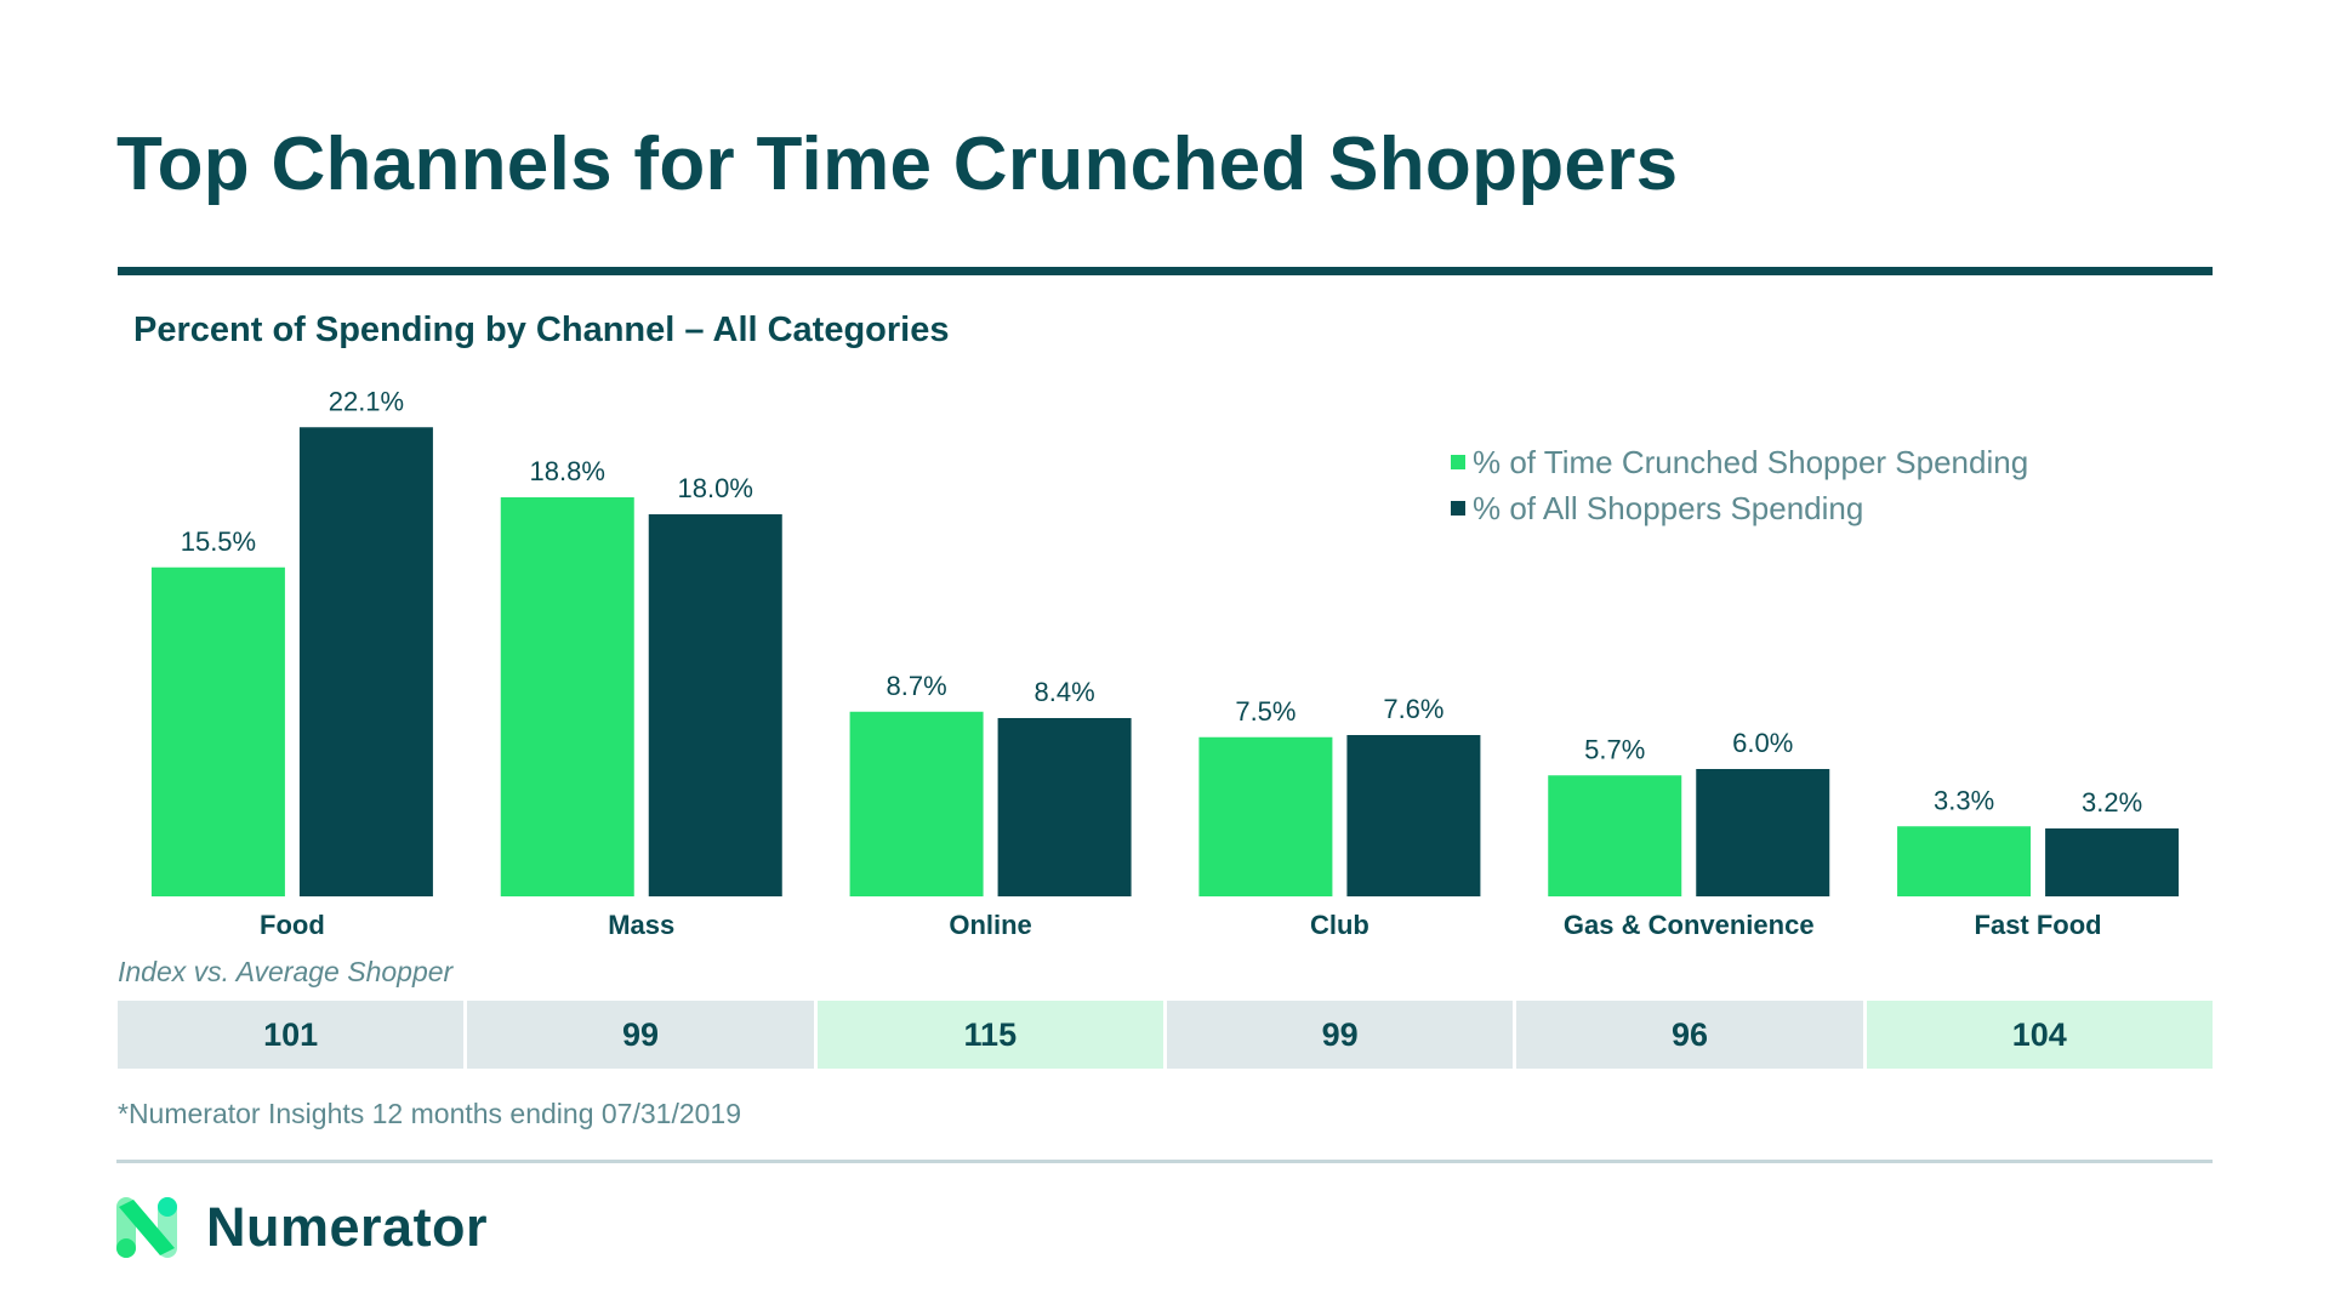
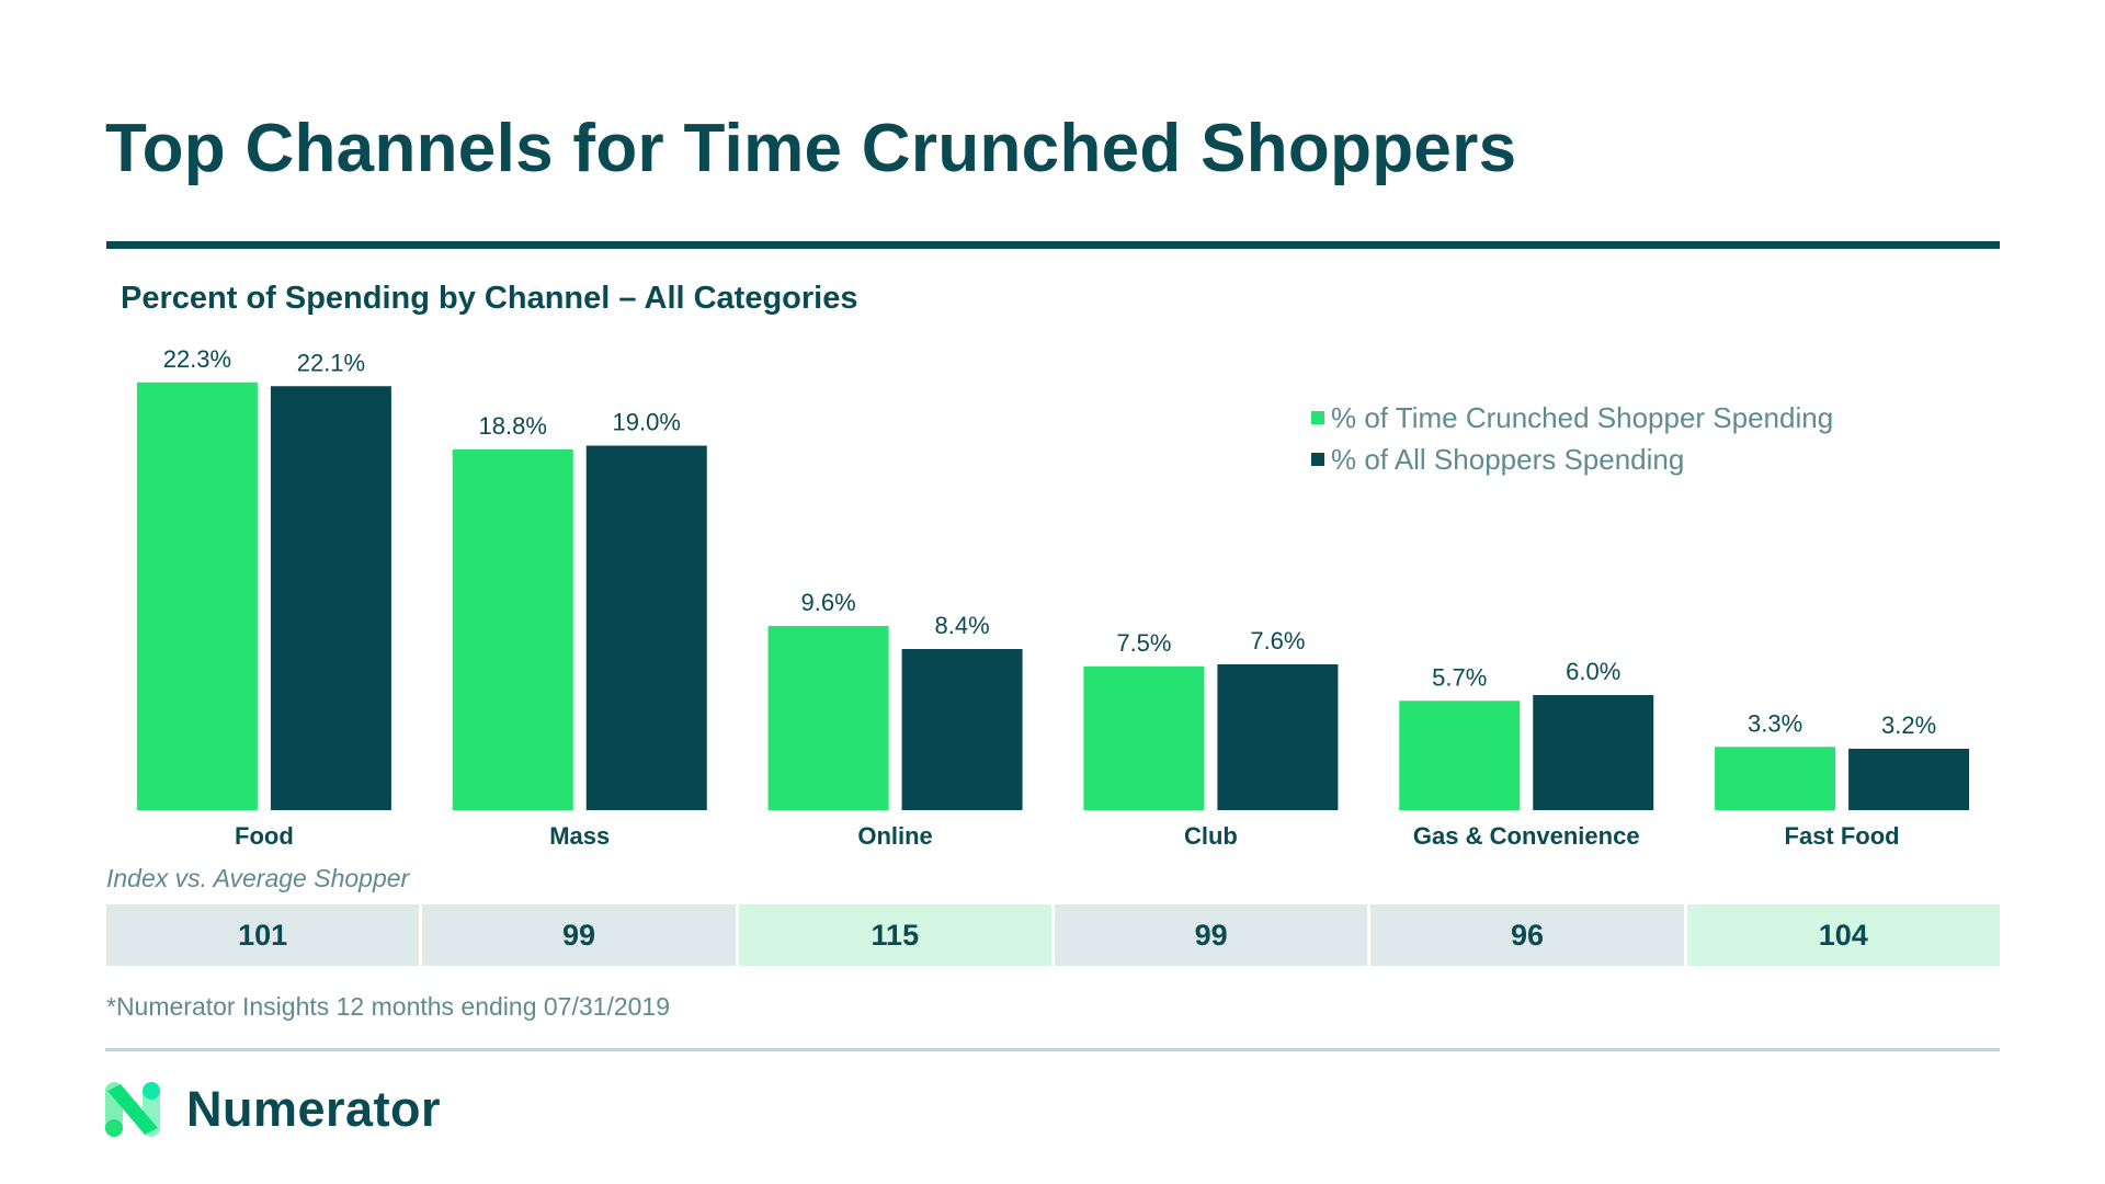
% of Time Crunched Shopper Spending/Food: 15.5% -> 22.3%
% of All Shoppers Spending/Mass: 18.0% -> 19.0%
% of Time Crunched Shopper Spending/Online: 8.7% -> 9.6%
